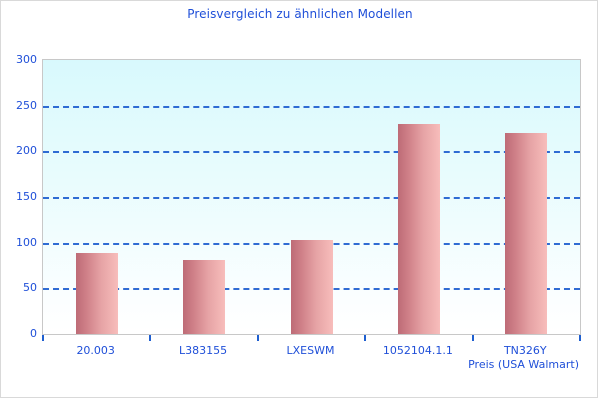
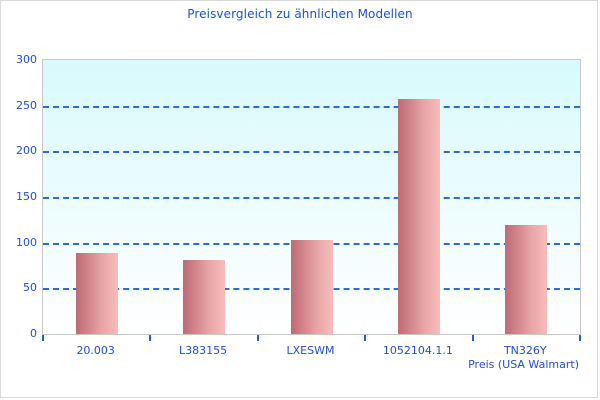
1052104.1.1: 230 -> 260
TN326Y: 220 -> 120
